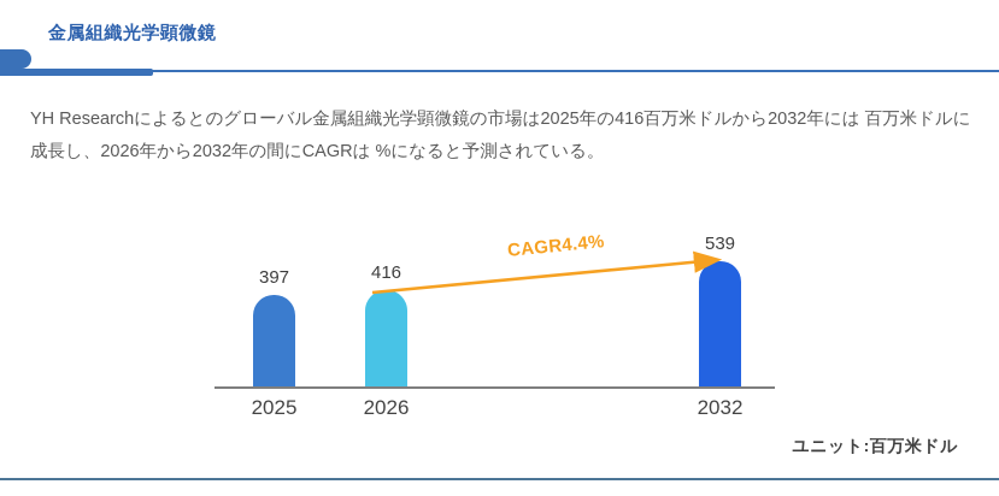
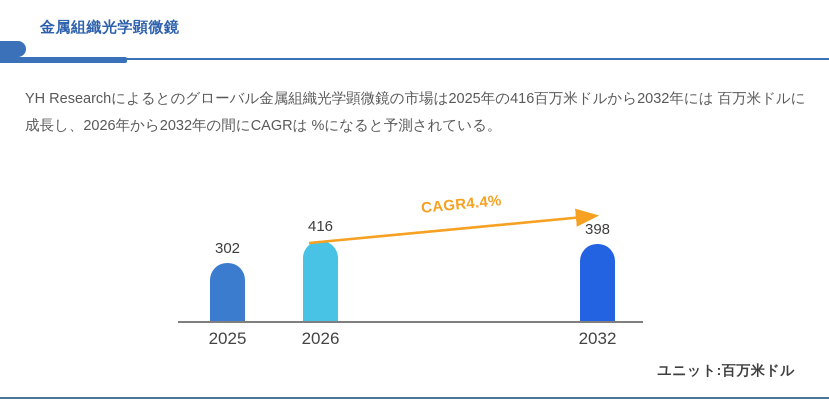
2025: 397 -> 302
2032: 539 -> 398
